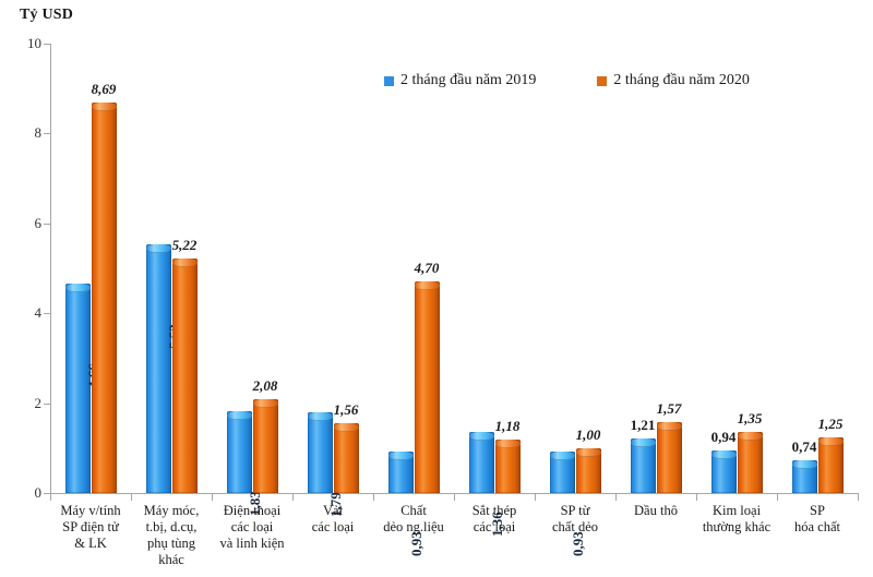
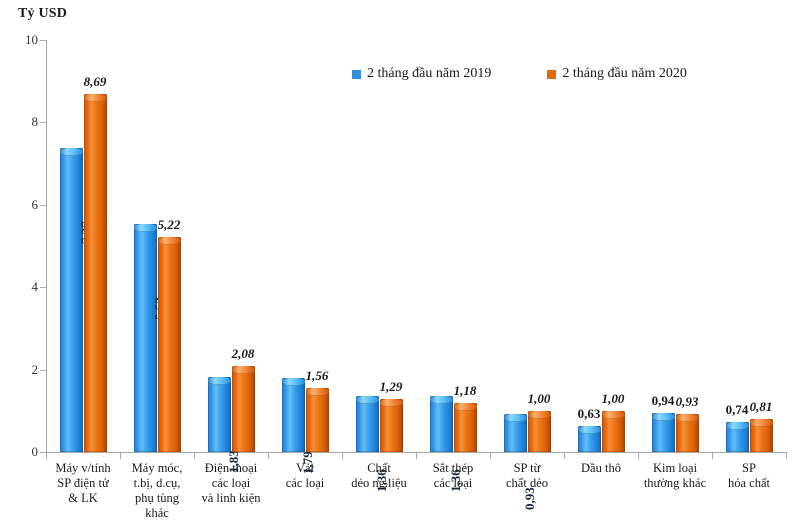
2 tháng đầu năm 2019/Máy v/tính SP điện tử & LK: 4,66 -> 7,37
2 tháng đầu năm 2019/Chất dẻo ng.liệu: 0,93 -> 1,36
2 tháng đầu năm 2020/Chất dẻo ng.liệu: 4,70 -> 1,29
2 tháng đầu năm 2019/Dầu thô: 1,21 -> 0,63
2 tháng đầu năm 2020/Dầu thô: 1,57 -> 1,00
2 tháng đầu năm 2020/Kim loại thường khác: 1,35 -> 0,93
2 tháng đầu năm 2020/SP hóa chất: 1,25 -> 0,81
